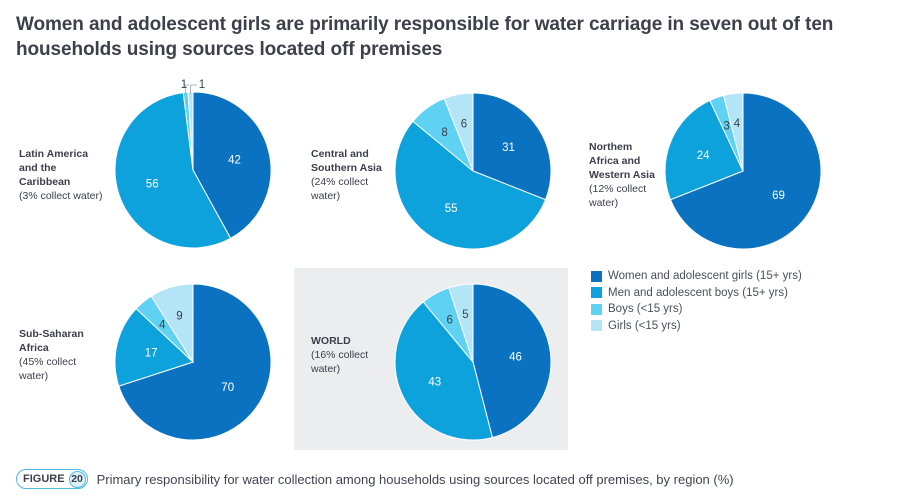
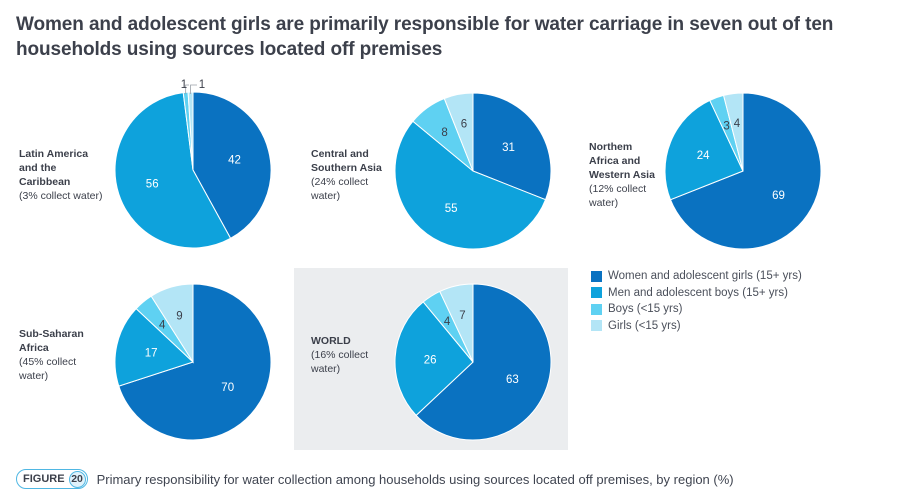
WORLD (16% collect water)/Women and adolescent girls (15+ yrs): 46 -> 63
WORLD (16% collect water)/Men and adolescent boys (15+ yrs): 43 -> 26
WORLD (16% collect water)/Boys (<15 yrs): 6 -> 4
WORLD (16% collect water)/Girls (<15 yrs): 5 -> 7
